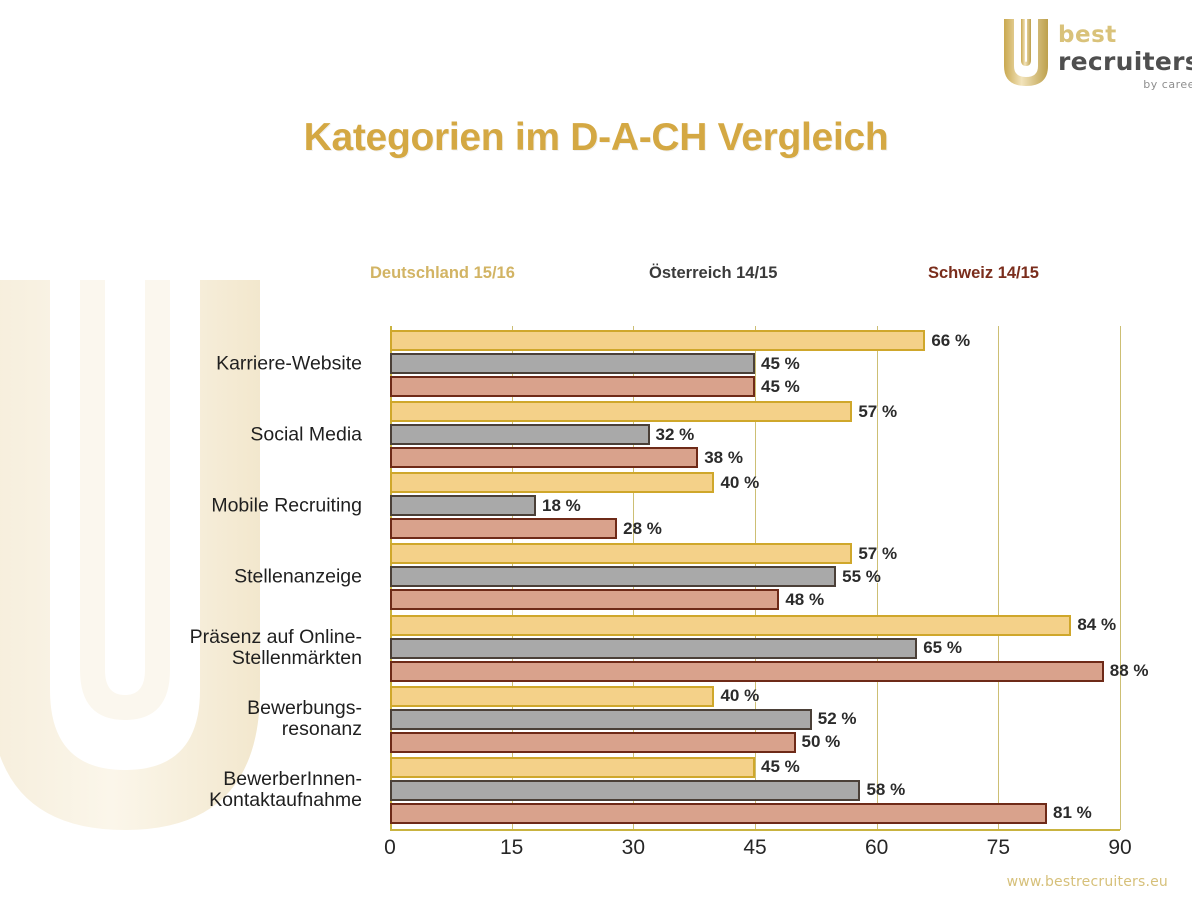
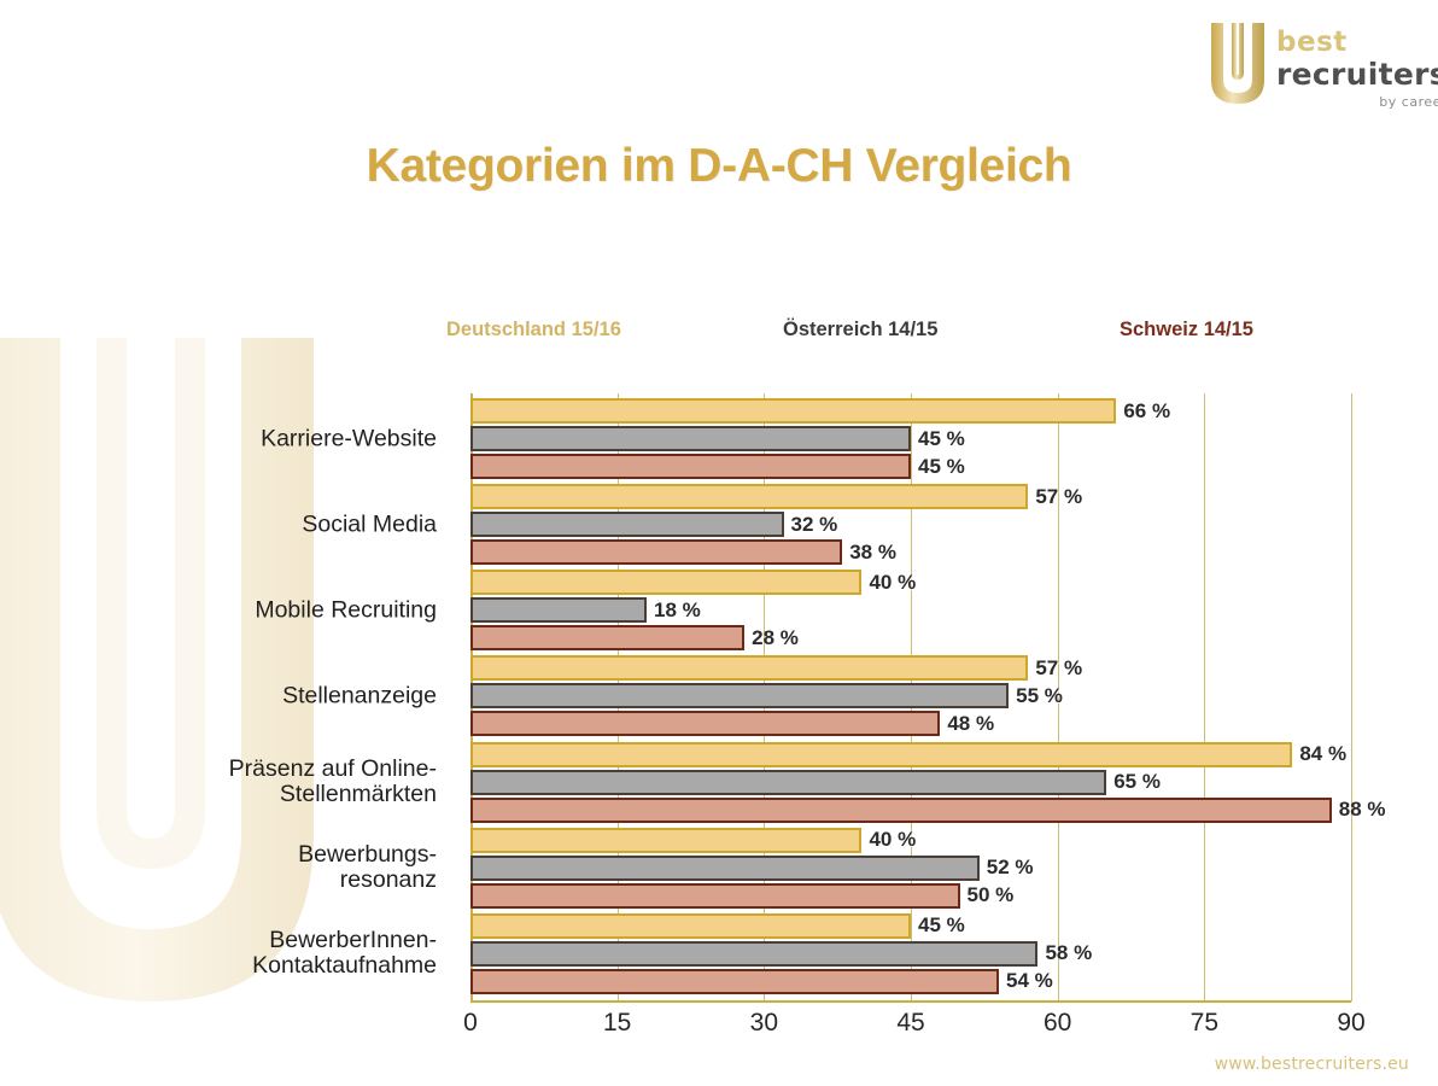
Schweiz 14/15/BewerberInnen- Kontaktaufnahme: 81 -> 54
